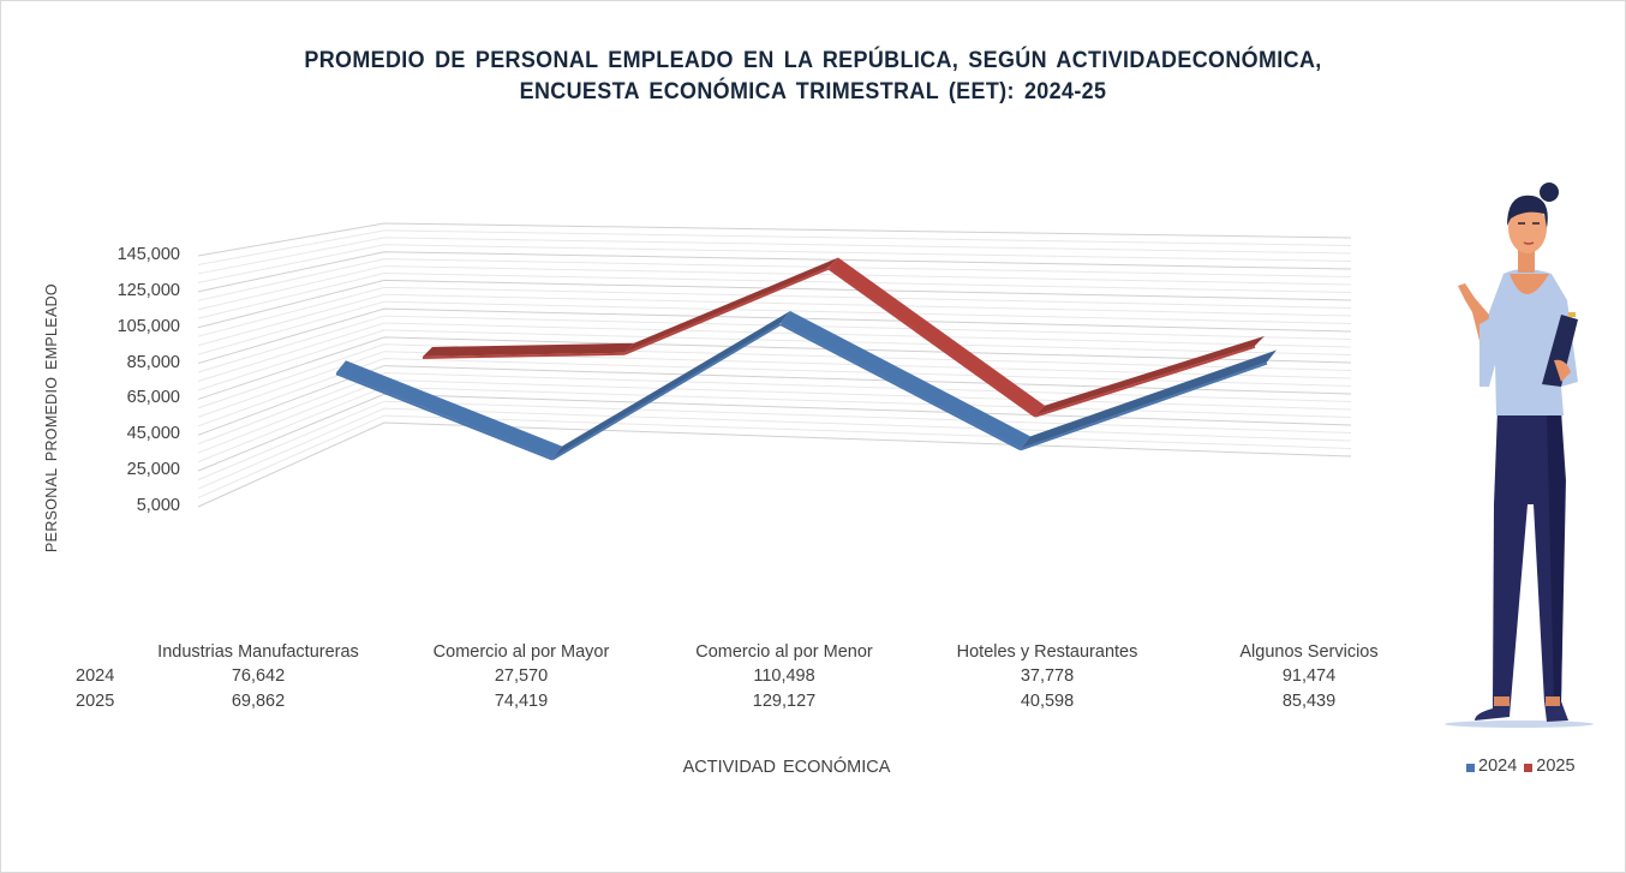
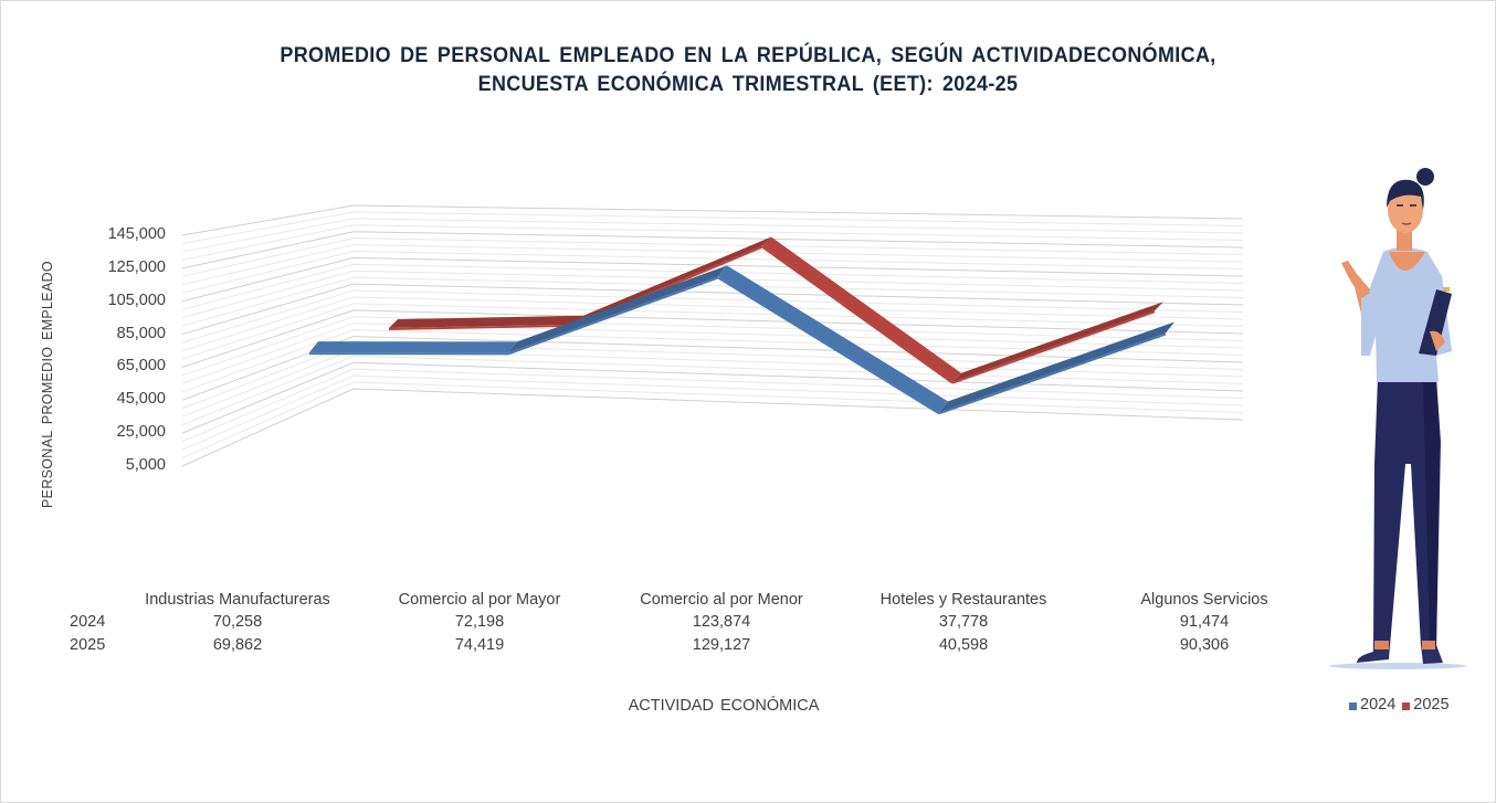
2024/Industrias Manufactureras: 76,642 -> 70,258
2024/Comercio al por Mayor: 27,570 -> 72,198
2024/Comercio al por Menor: 110,498 -> 123,874
2025/Algunos Servicios: 85,439 -> 90,306
